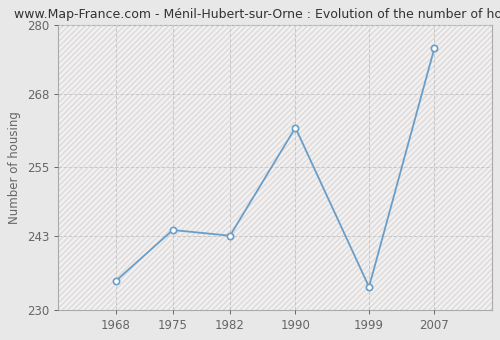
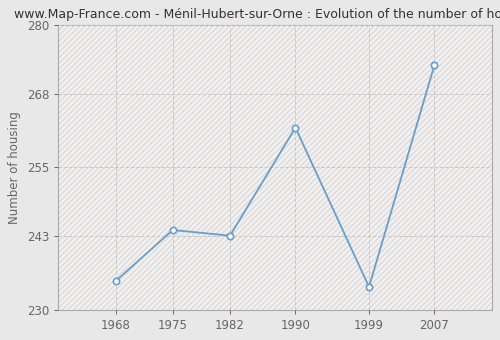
2007: 276 -> 273
